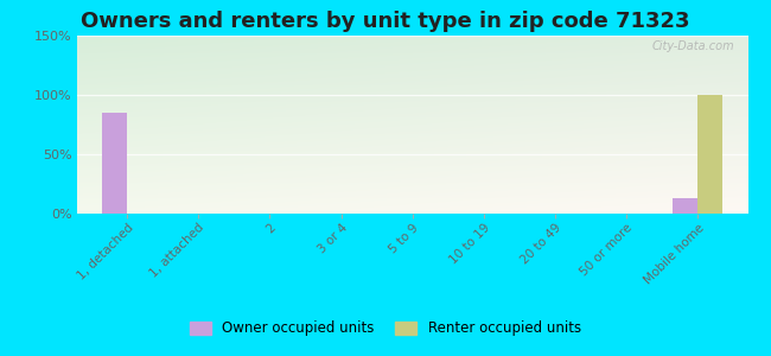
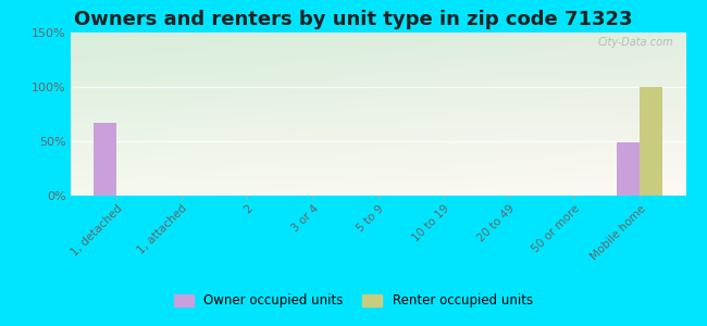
Owner occupied units/1, detached: 85% -> 67%
Owner occupied units/Mobile home: 13% -> 49%
